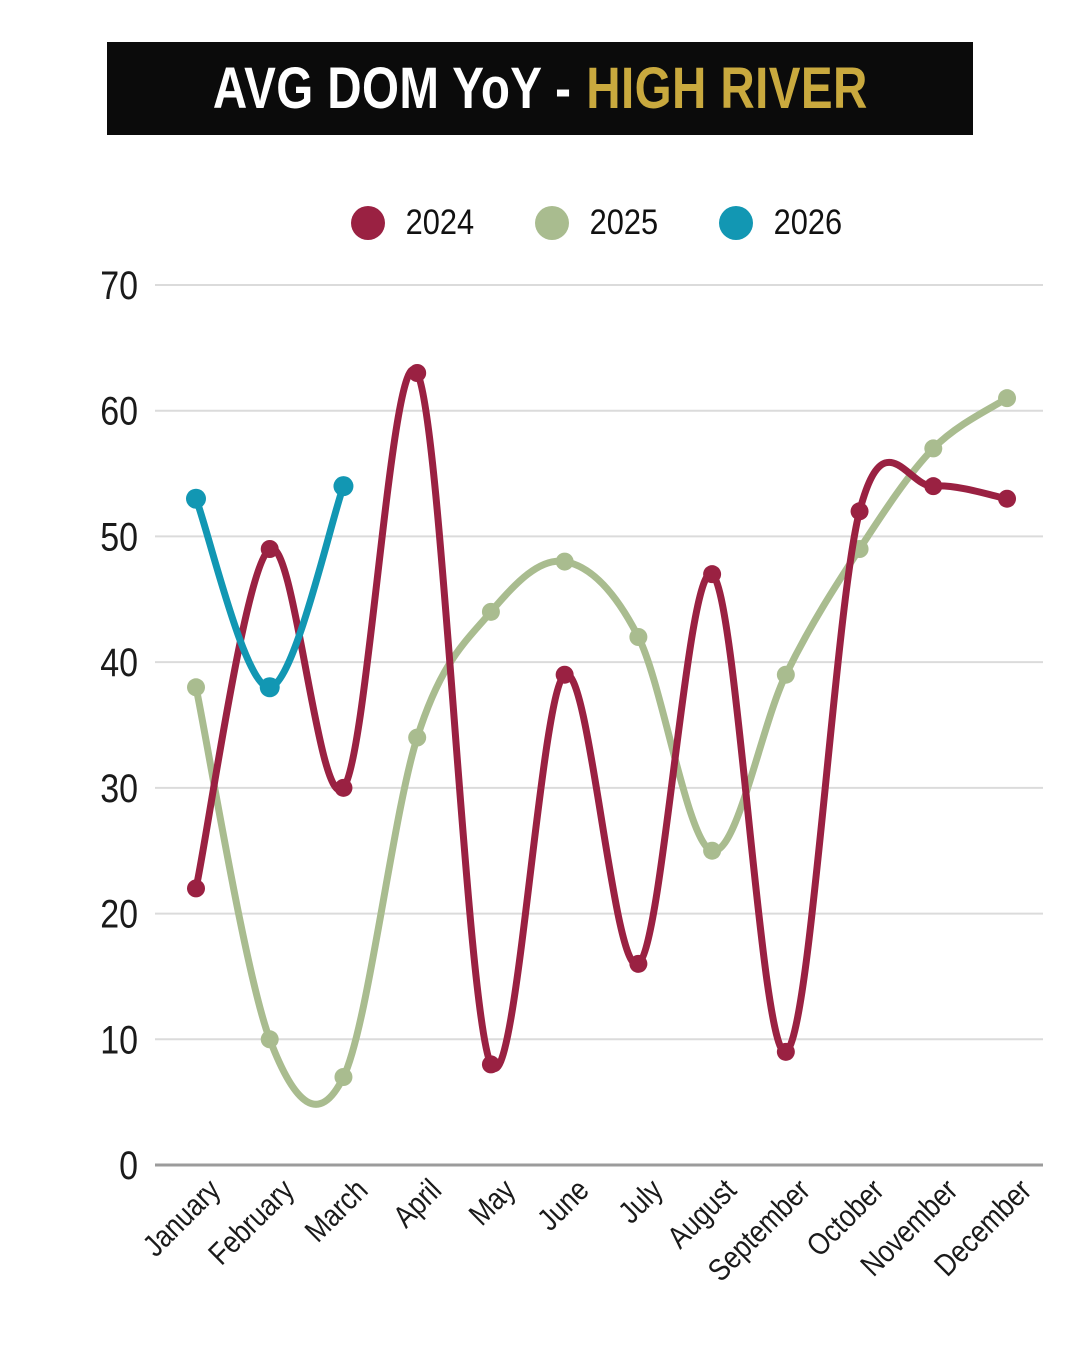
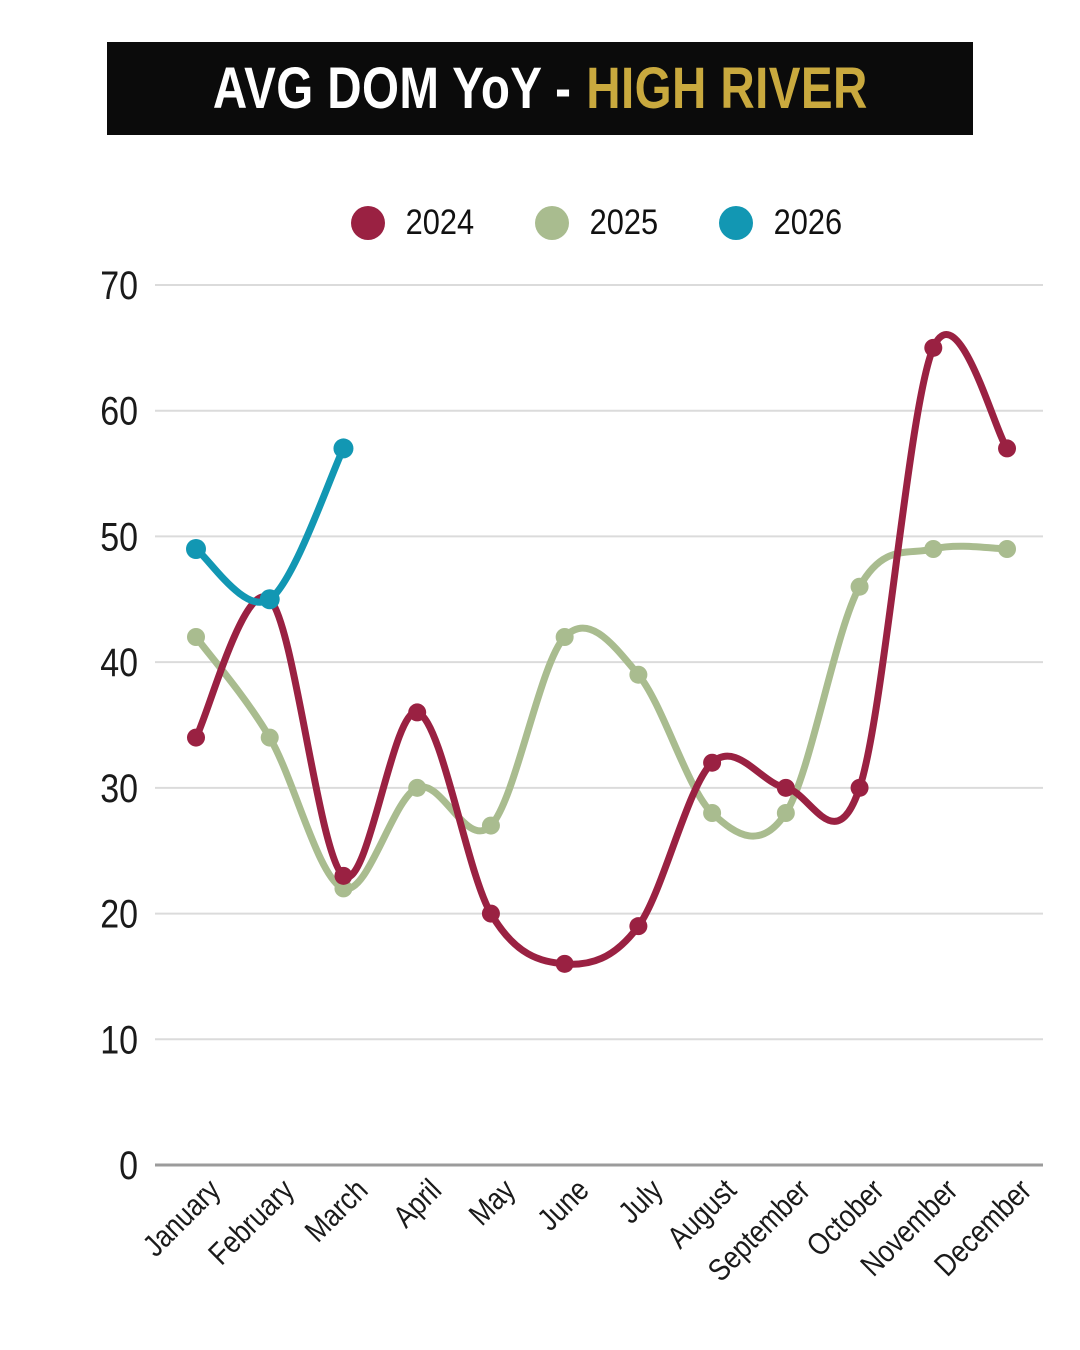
2024/January: 22 -> 34
2025/January: 38 -> 42
2026/January: 53 -> 49
2024/February: 49 -> 45
2025/February: 10 -> 34
2026/February: 38 -> 45
2024/March: 30 -> 23
2025/March: 7 -> 22
2026/March: 54 -> 57
2024/April: 63 -> 36
2025/April: 34 -> 30
2024/May: 8 -> 20
2025/May: 44 -> 27
2024/June: 39 -> 16
2025/June: 48 -> 42
2024/July: 16 -> 19
2025/July: 42 -> 39
2024/August: 47 -> 32
2025/August: 25 -> 28
2024/September: 9 -> 30
2025/September: 39 -> 28
2024/October: 52 -> 30
2025/October: 49 -> 46
2024/November: 54 -> 65
2025/November: 57 -> 49
2024/December: 53 -> 57
2025/December: 61 -> 49
